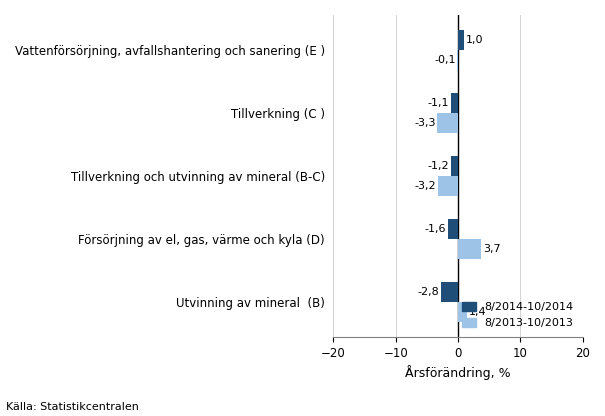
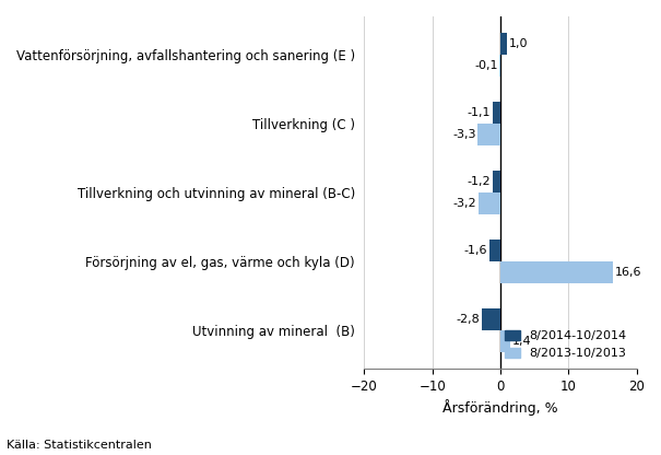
8/2013-10/2013/Försörjning av el, gas, värme och kyla (D): 3,7 -> 16,6
